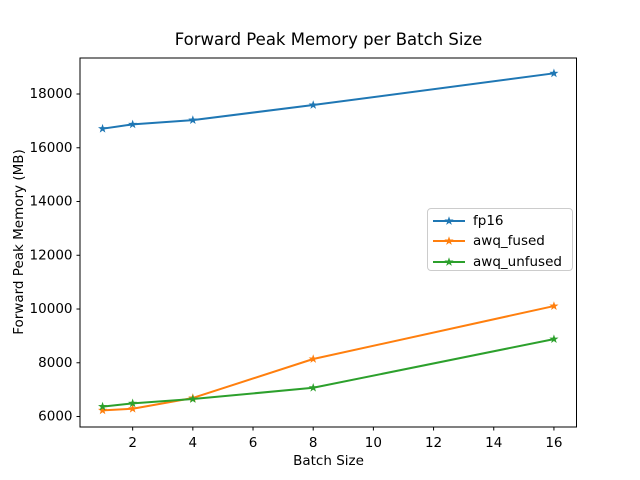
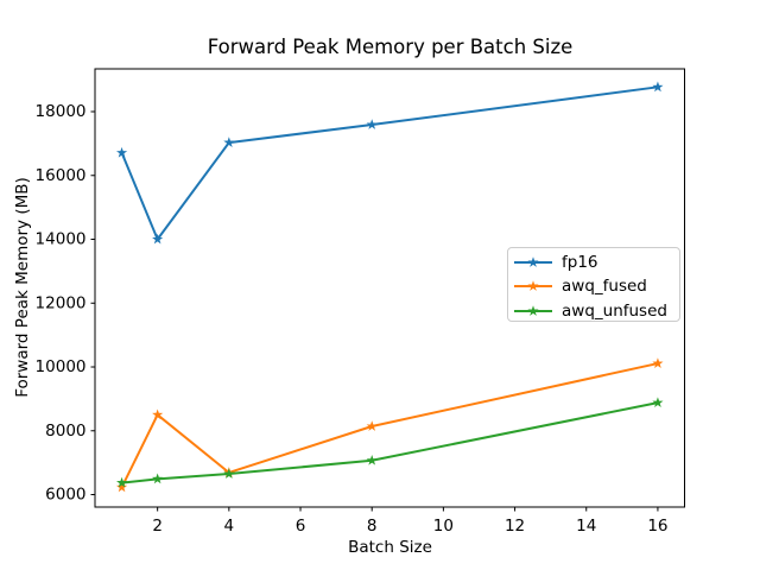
fp16/2: 16900 -> 14000
awq_fused/2: 6300 -> 8500
